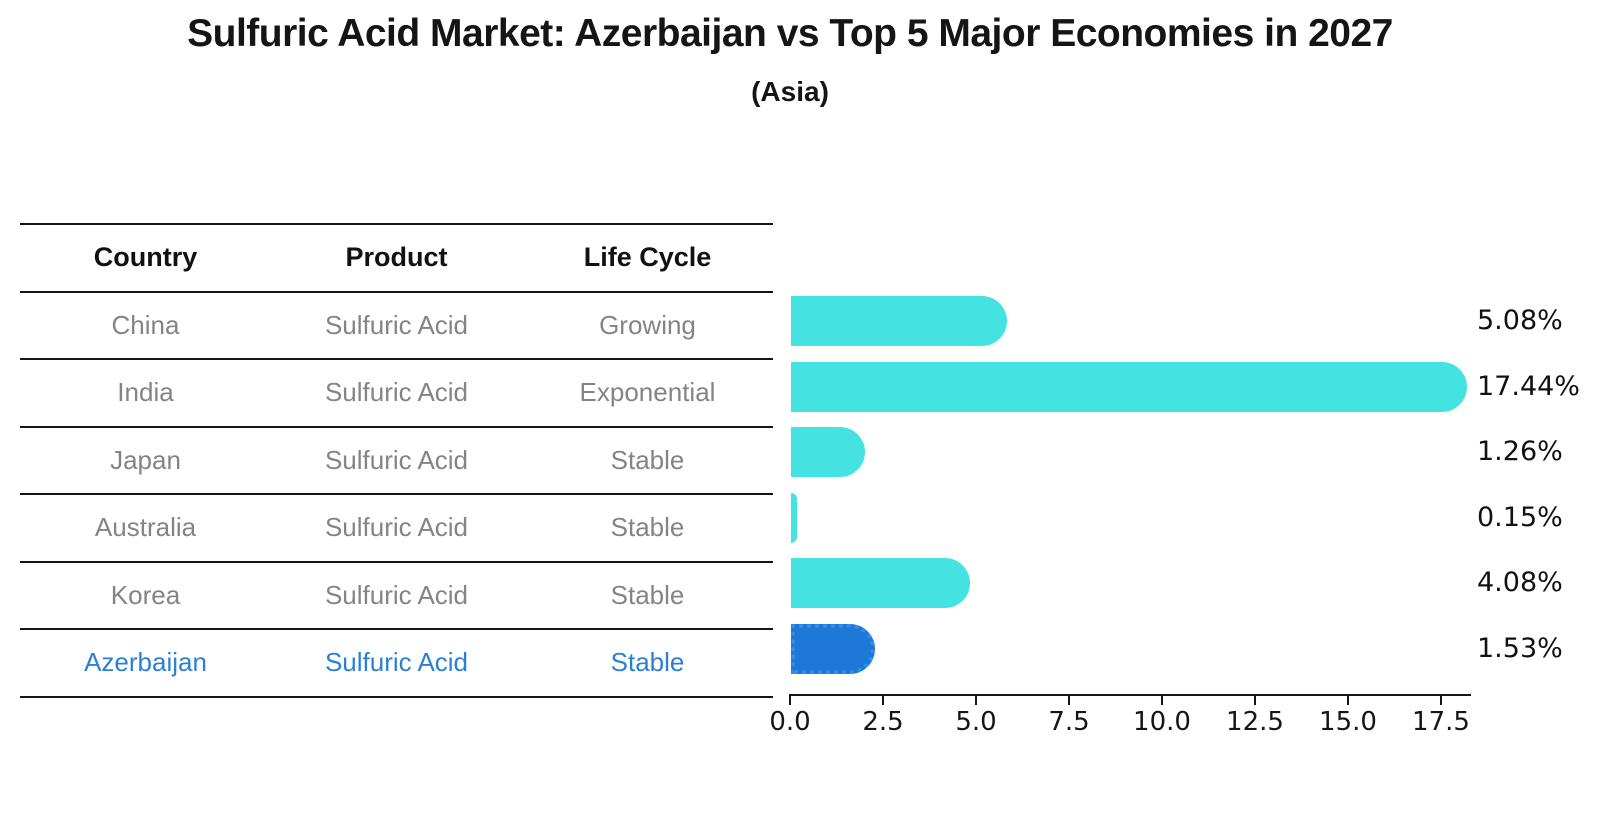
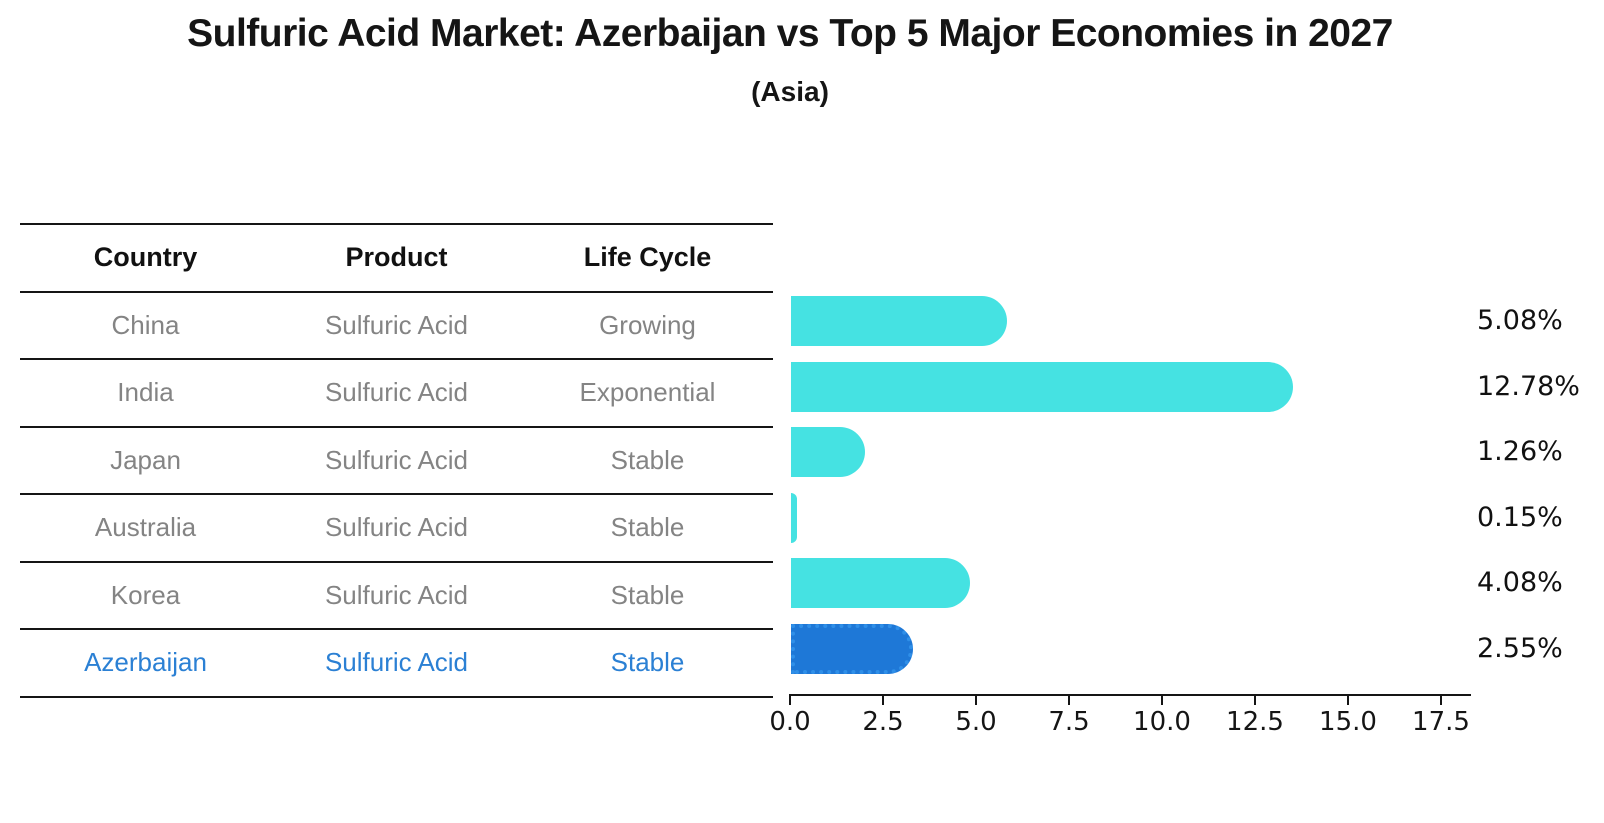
India: 17.44% -> 12.78%
Azerbaijan: 1.53% -> 2.55%
